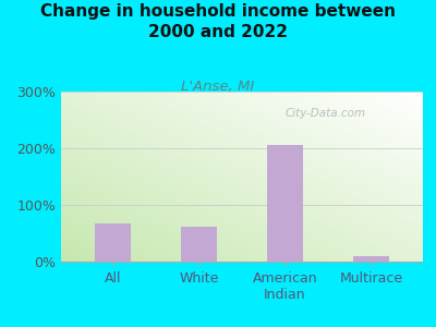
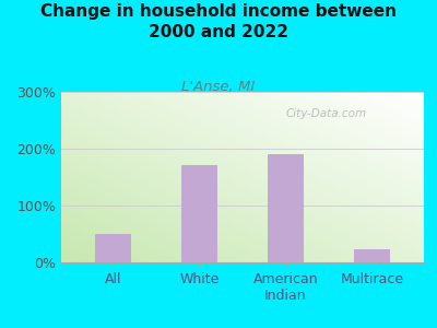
All: 68% -> 50%
White: 62% -> 172%
American Indian: 205% -> 190%
Multirace: 10% -> 24%
